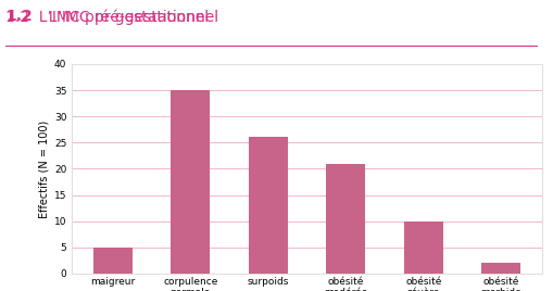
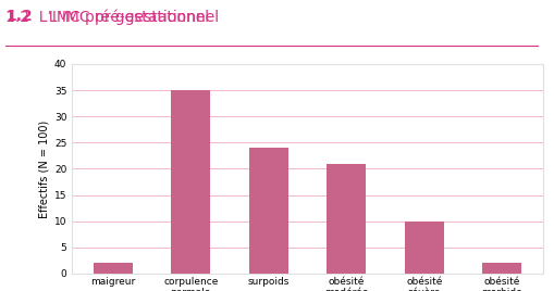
maigreur: 5 -> 2
surpoids: 26 -> 24
